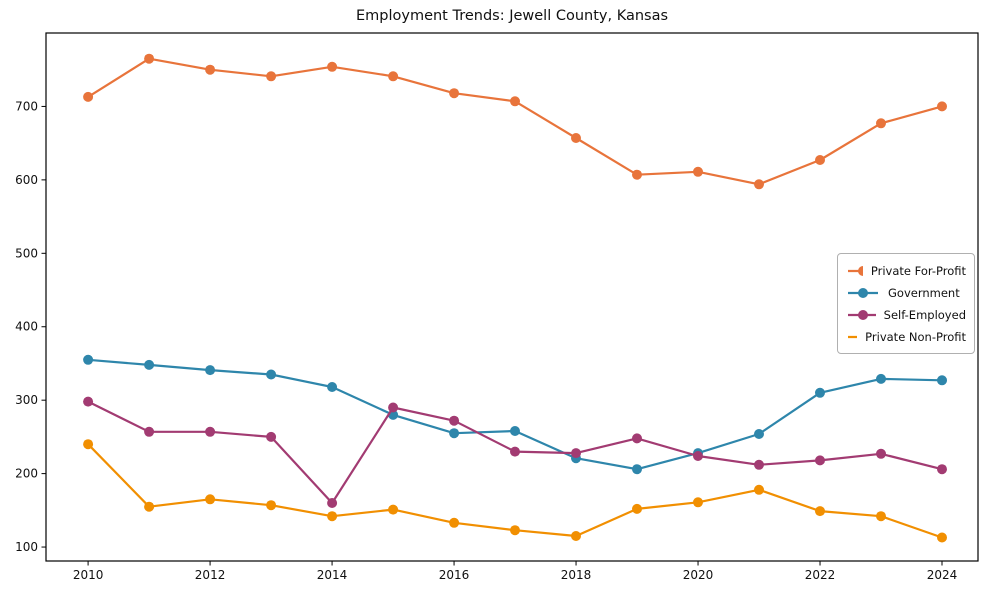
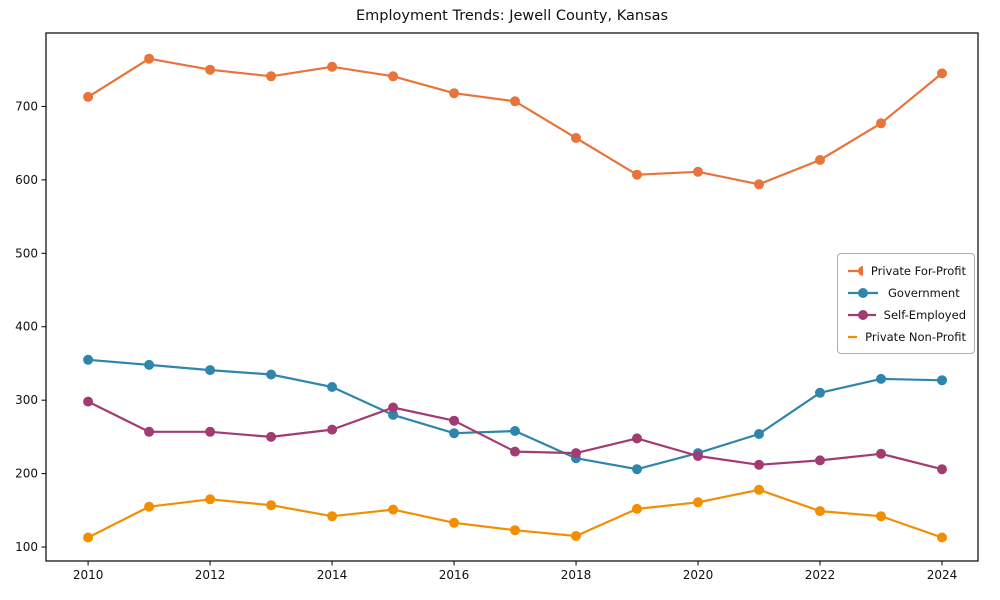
Private Non-Profit/2010: 240 -> 110
Self-Employed/2014: 160 -> 260
Private For-Profit/2024: 700 -> 740
